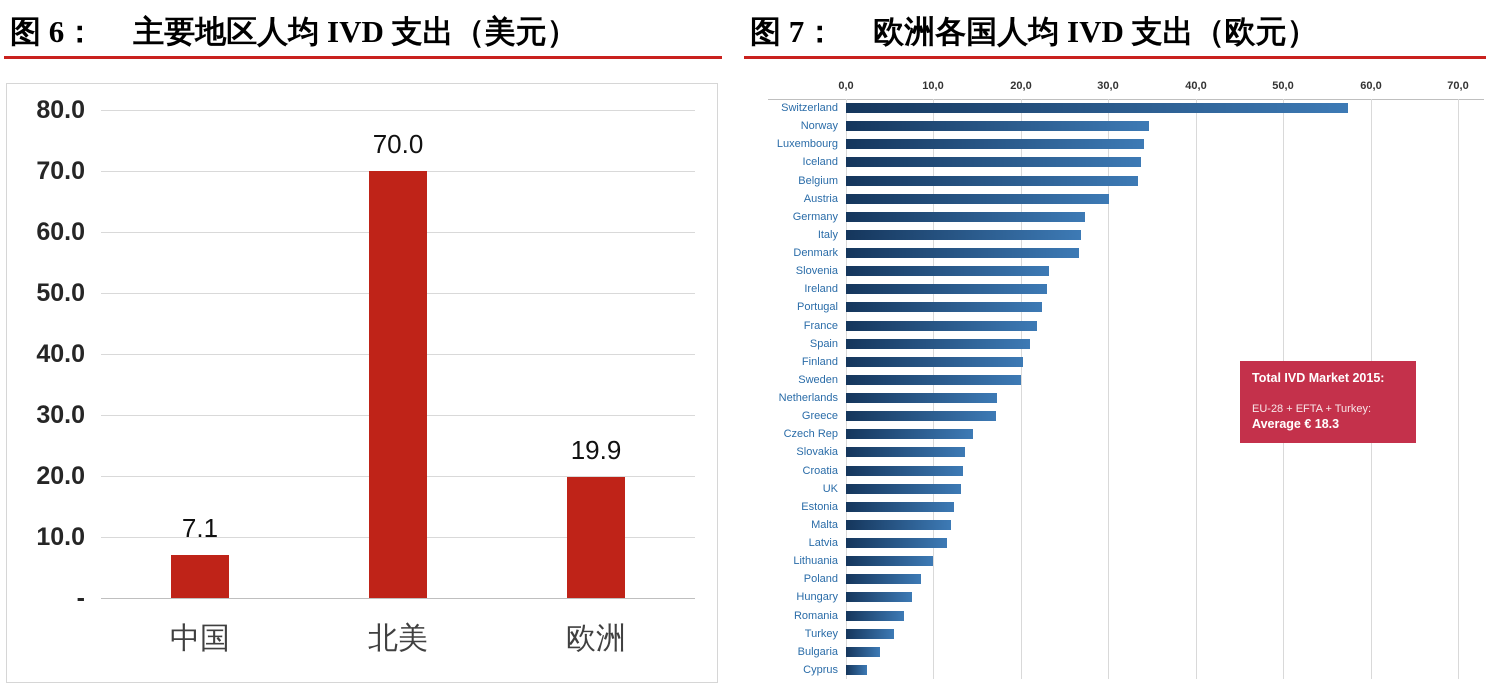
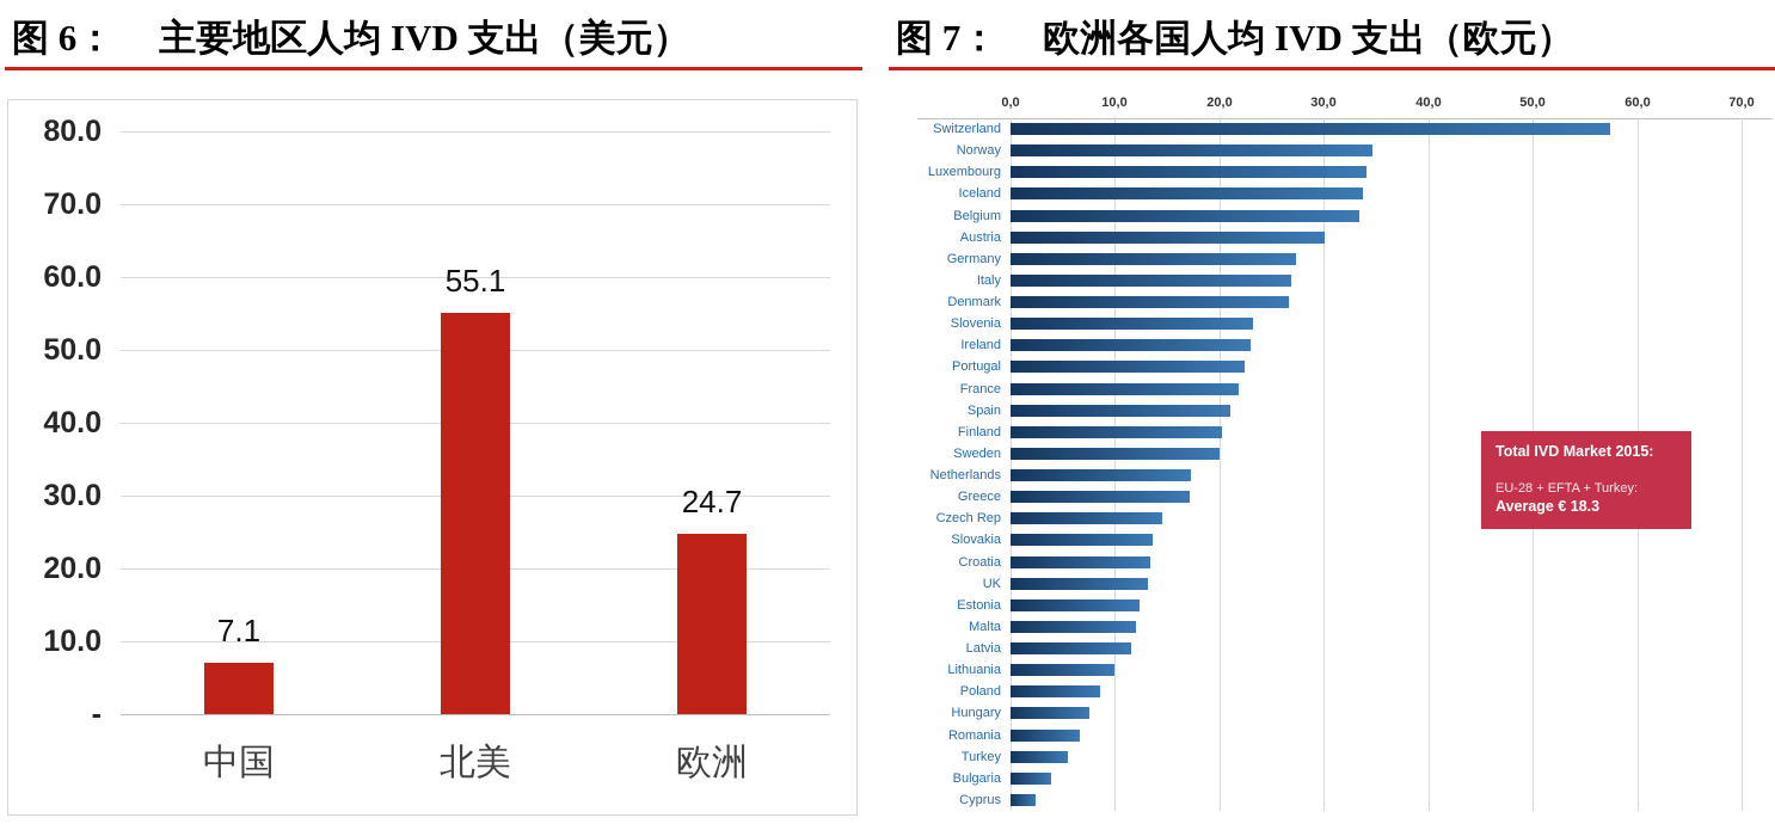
主要地区人均 IVD 支出（美元）/北美: 70.0 -> 55.1
主要地区人均 IVD 支出（美元）/欧洲: 19.9 -> 24.7
